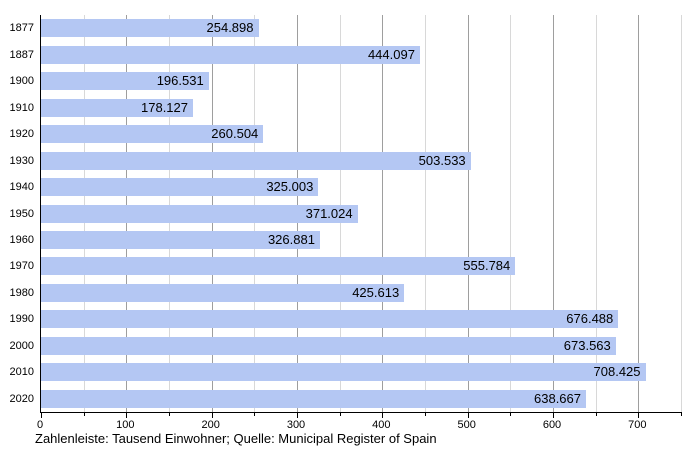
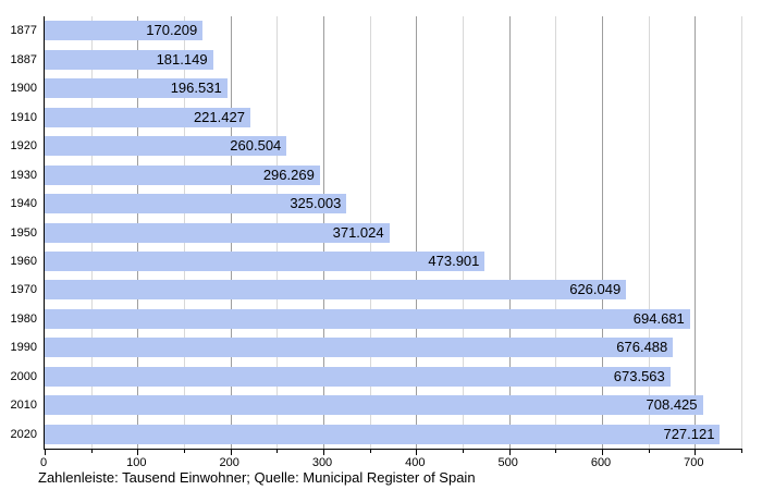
1877: 254.898 -> 170.209
1887: 444.097 -> 181.149
1910: 178.127 -> 221.427
1930: 503.533 -> 296.269
1960: 326.881 -> 473.901
1970: 555.784 -> 626.049
1980: 425.613 -> 694.681
2020: 638.667 -> 727.121
